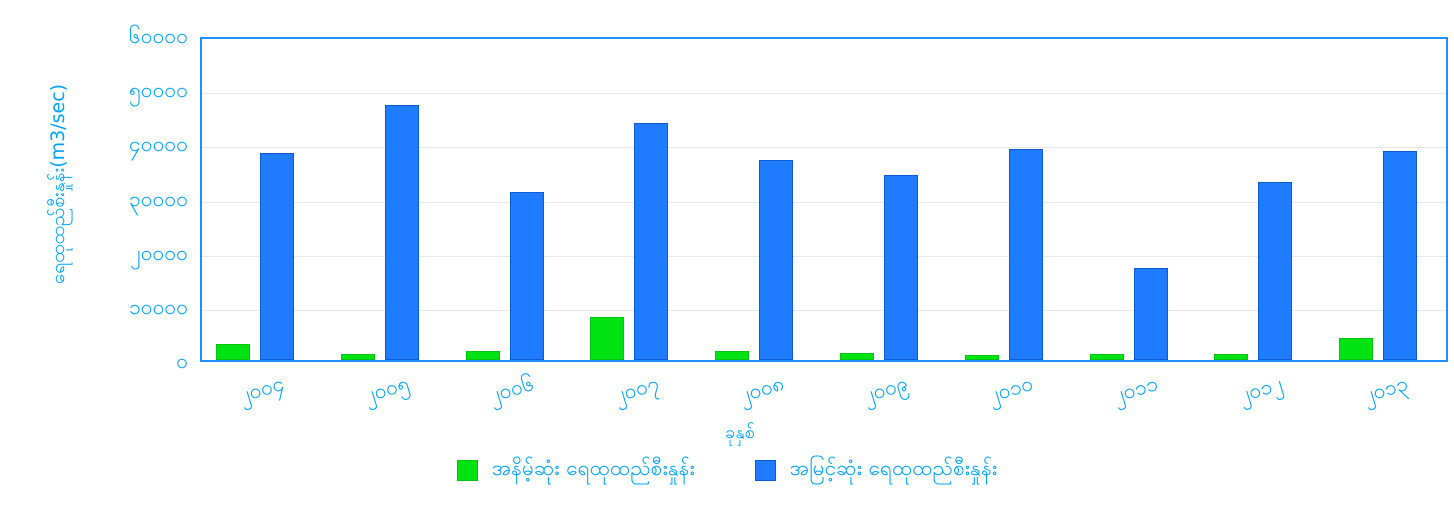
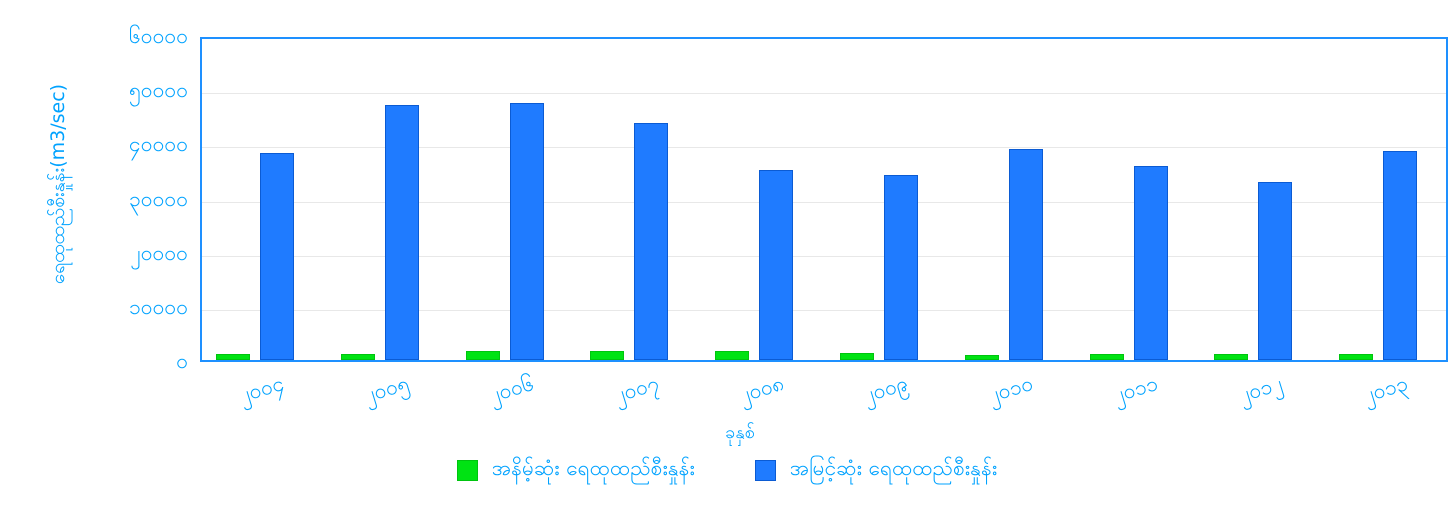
အနိမ့်ဆုံး ရေထုထည်စီးနှုန်း/၂၀၀၄: 3000 -> 1000
အမြင့်ဆုံး ရေထုထည်စီးနှုန်း/၂၀၀၆: 31000 -> 47000
အနိမ့်ဆုံး ရေထုထည်စီးနှုန်း/၂၀၀၇: 8000 -> 2000
အမြင့်ဆုံး ရေထုထည်စီးနှုန်း/၂၀၀၈: 37000 -> 35000
အမြင့်ဆုံး ရေထုထည်စီးနှုန်း/၂၀၁၁: 17000 -> 36000
အနိမ့်ဆုံး ရေထုထည်စီးနှုန်း/၂၀၁၃: 4000 -> 1000
